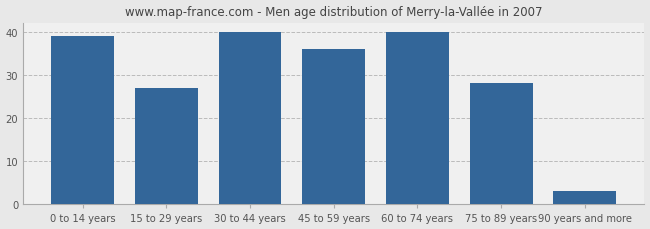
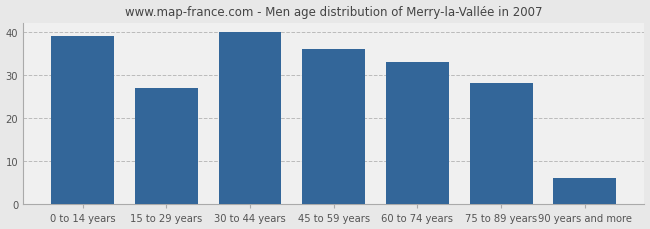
60 to 74 years: 40 -> 33
90 years and more: 3 -> 6
